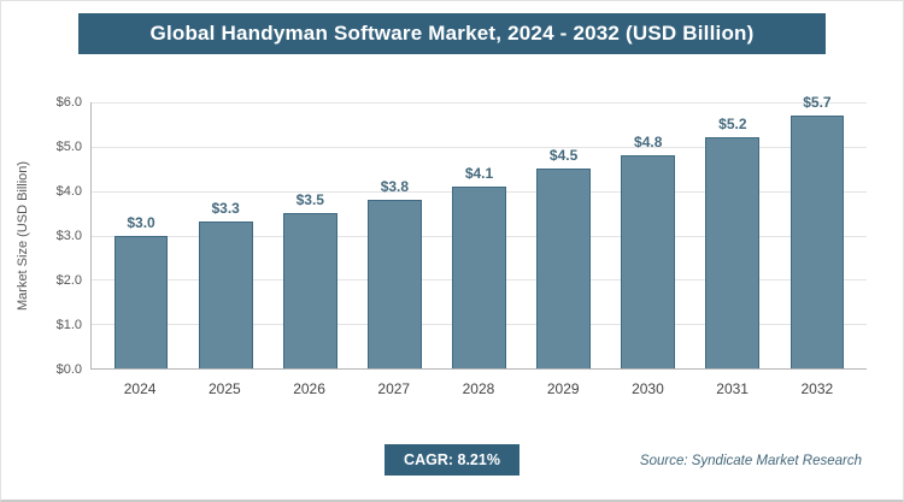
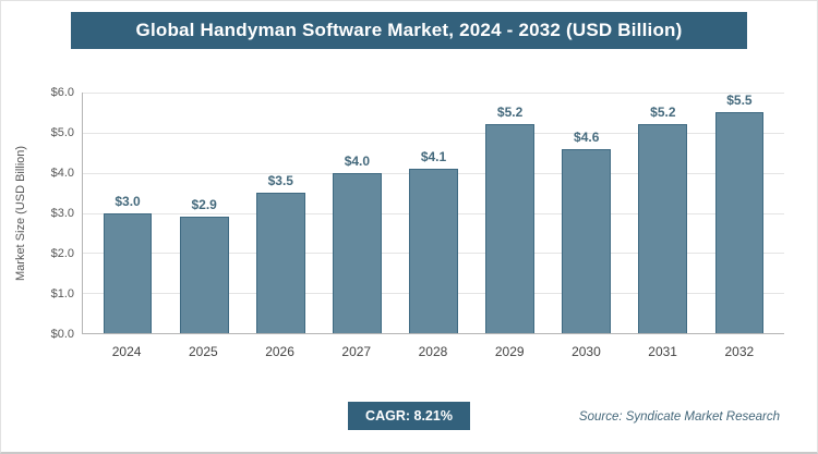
2025: $3.3 -> $2.9
2027: $3.8 -> $4.0
2029: $4.5 -> $5.2
2030: $4.8 -> $4.6
2032: $5.7 -> $5.5
